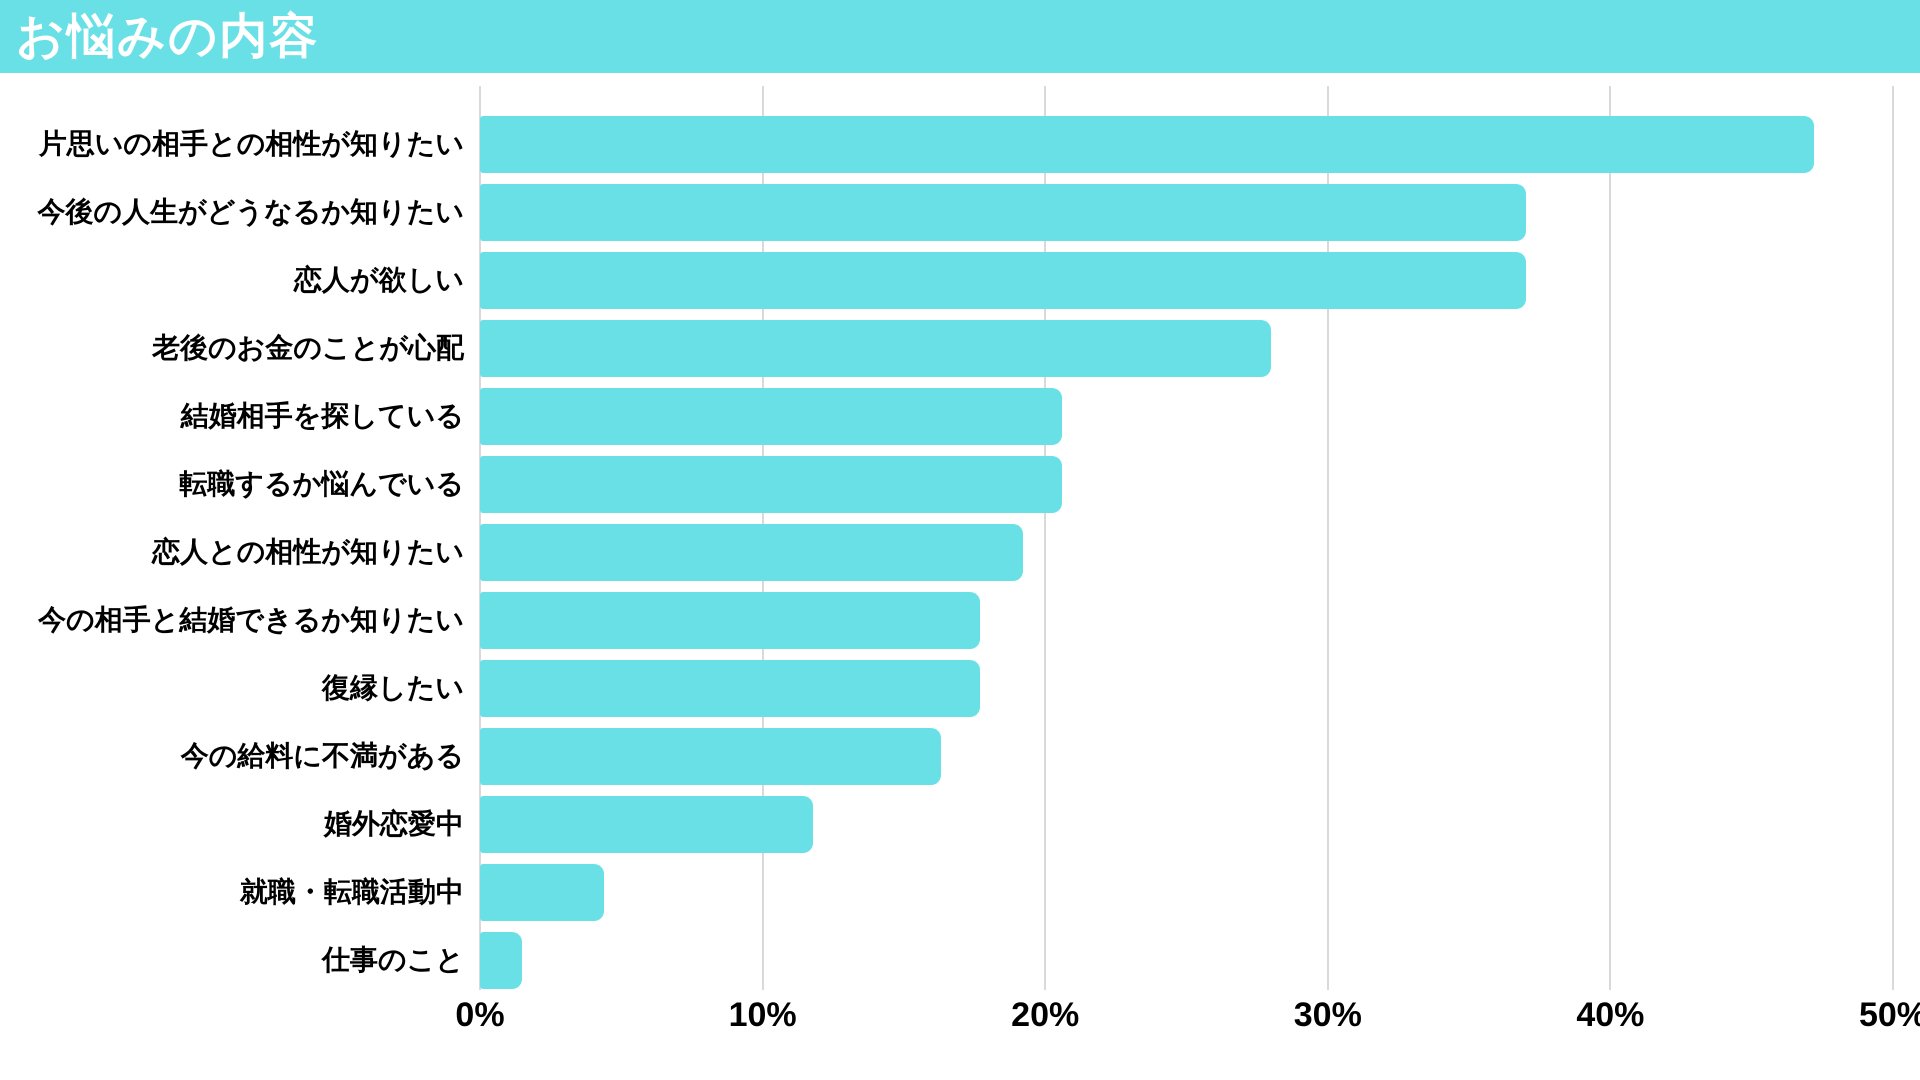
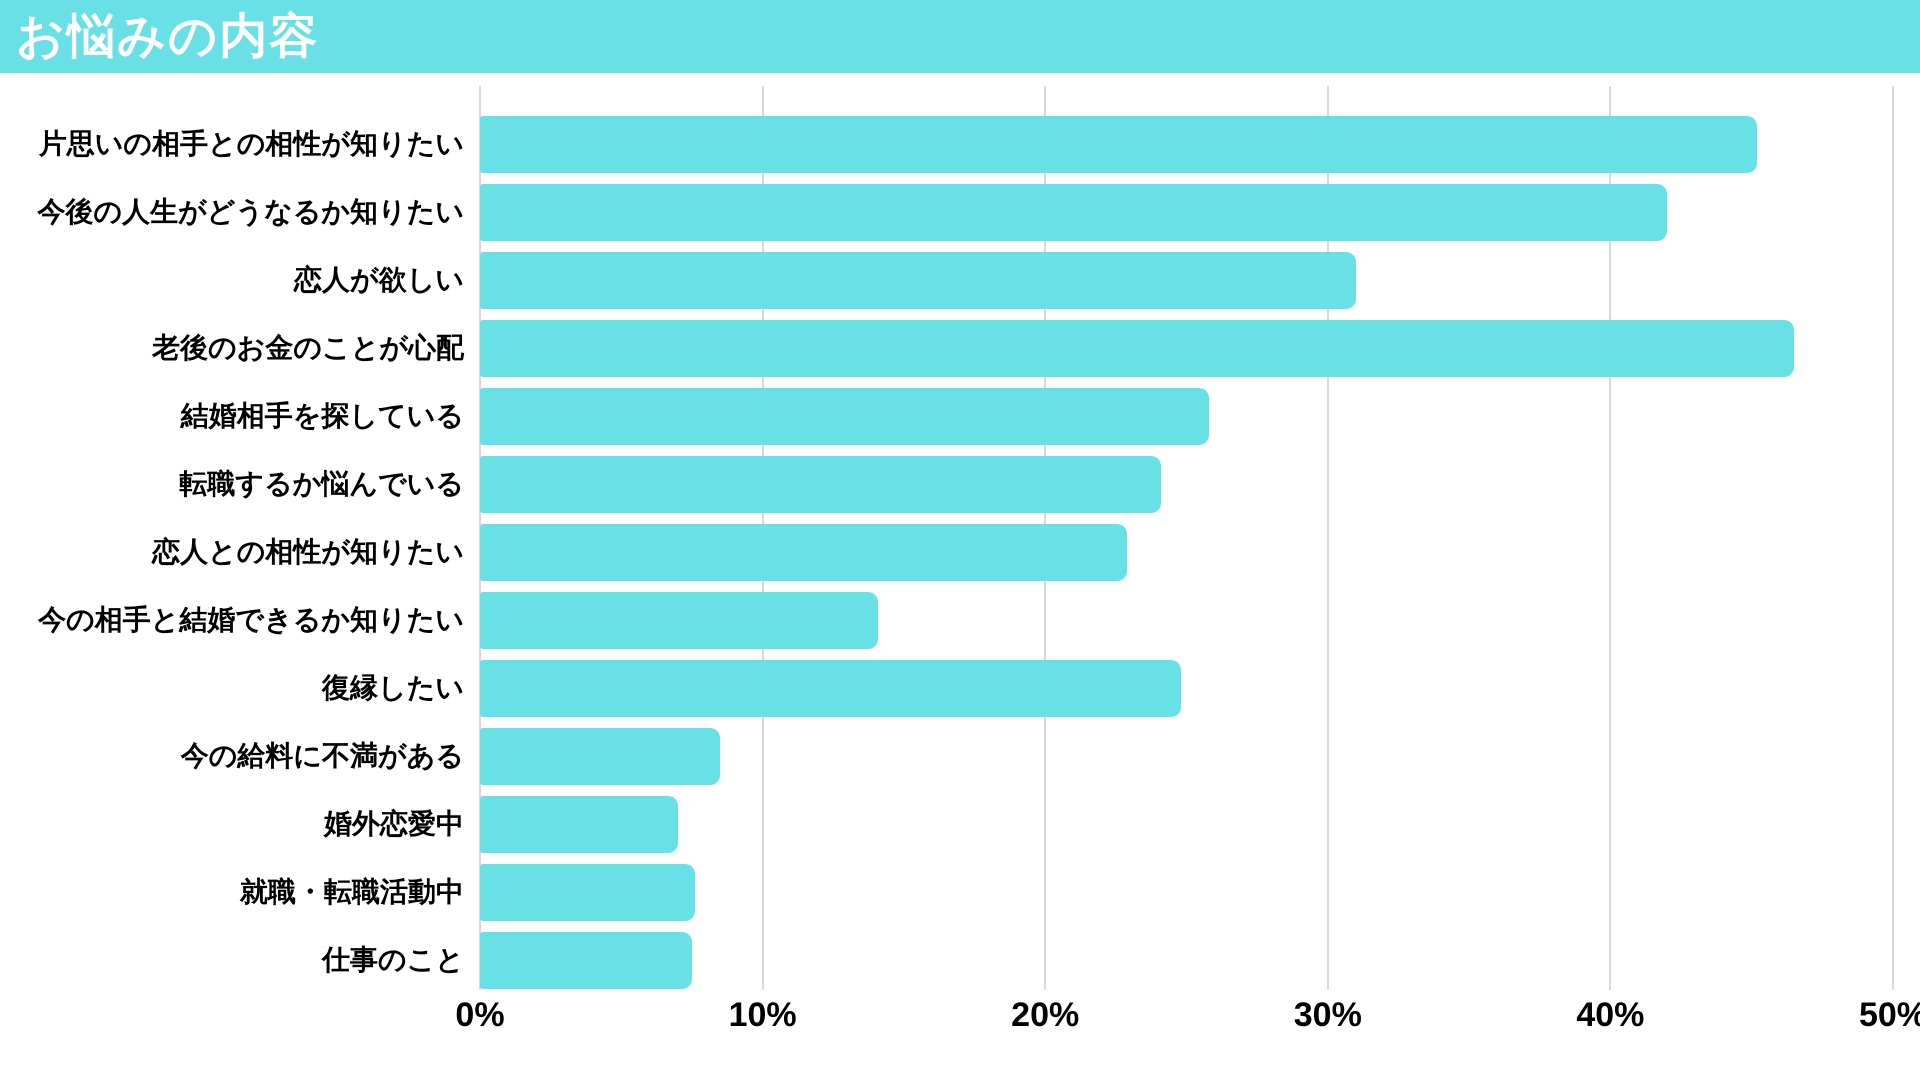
片思いの相手との相性が知りたい: 47.2% -> 45.2%
今後の人生がどうなるか知りたい: 37.0% -> 42.0%
恋人が欲しい: 37.0% -> 31.0%
老後のお金のことが心配: 28.0% -> 46.5%
結婚相手を探している: 20.6% -> 25.8%
転職するか悩んでいる: 20.6% -> 24.1%
恋人との相性が知りたい: 19.2% -> 22.9%
今の相手と結婚できるか知りたい: 17.7% -> 14.1%
復縁したい: 17.7% -> 24.8%
今の給料に不満がある: 16.3% -> 8.5%
婚外恋愛中: 11.8% -> 7.0%
就職・転職活動中: 4.4% -> 7.6%
仕事のこと: 1.5% -> 7.5%
